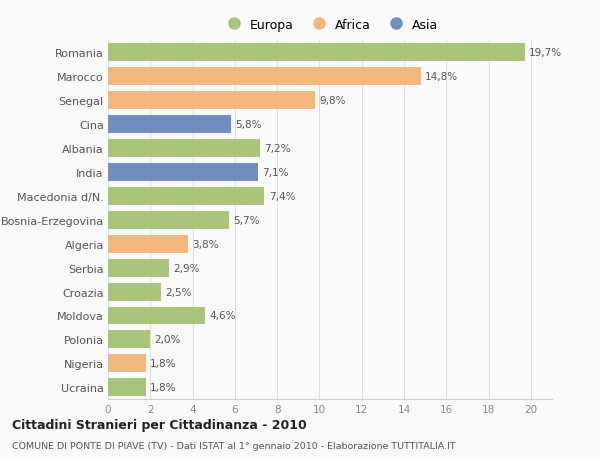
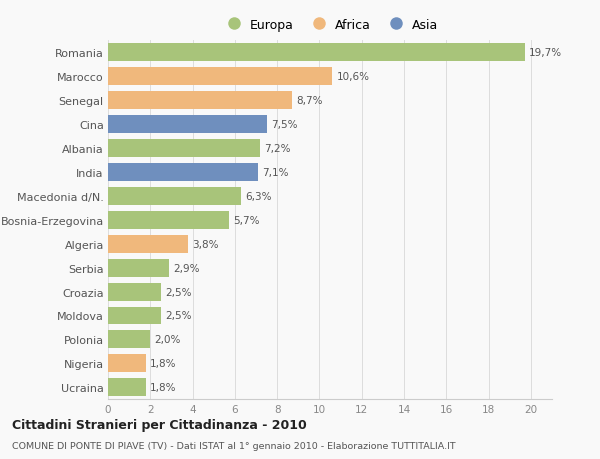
Marocco: 14,8% -> 10,6%
Senegal: 9,8% -> 8,7%
Cina: 5,8% -> 7,5%
Macedonia d/N.: 7,4% -> 6,3%
Moldova: 4,6% -> 2,5%
